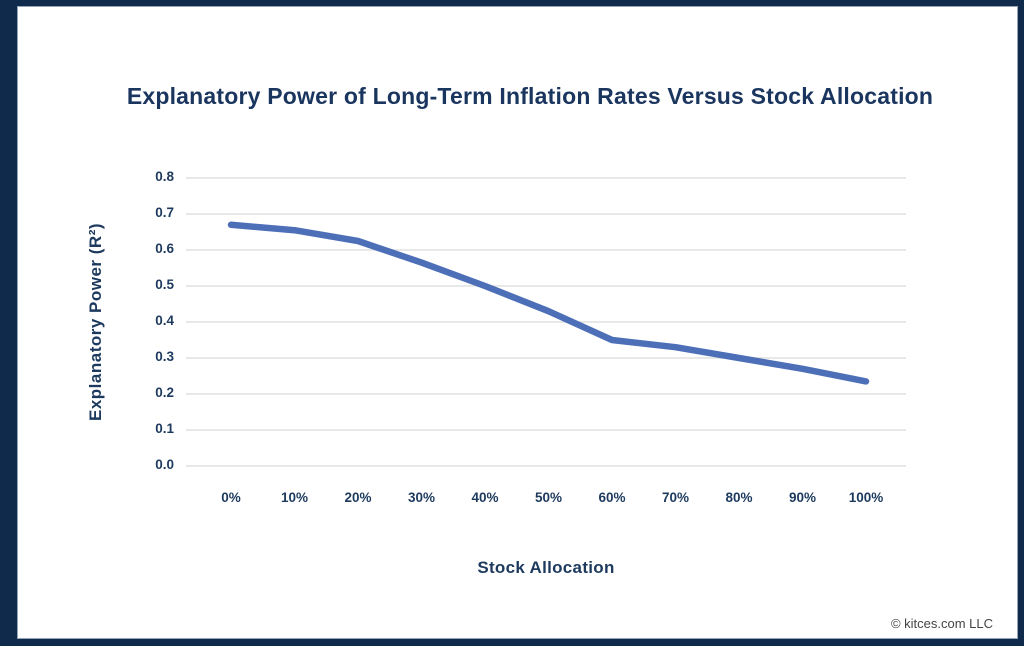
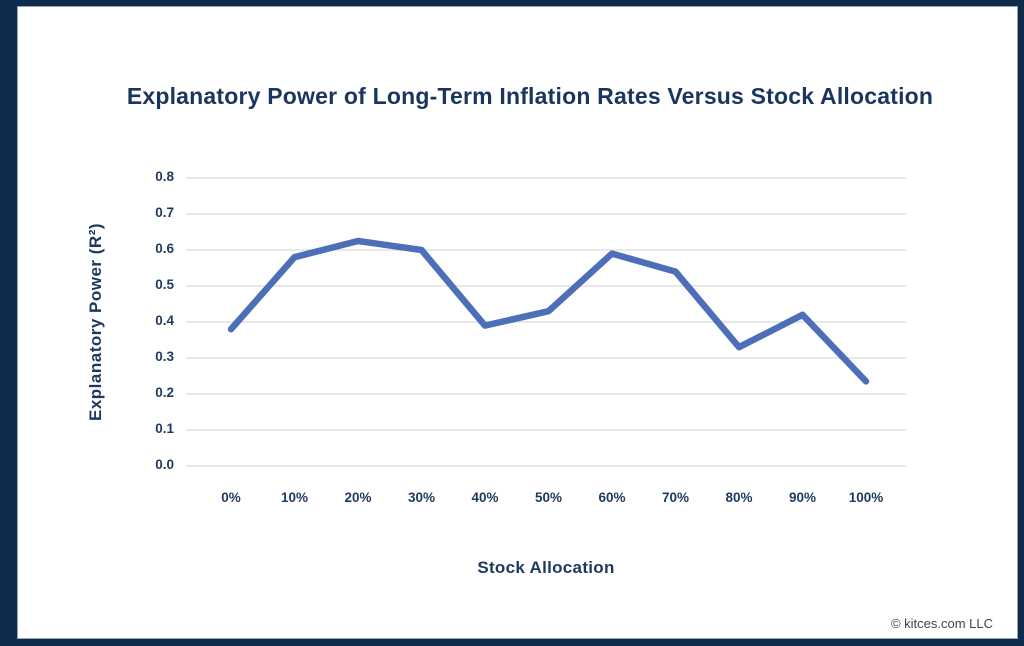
0%: 0.67 -> 0.38
10%: 0.66 -> 0.58
30%: 0.56 -> 0.60
40%: 0.50 -> 0.39
60%: 0.35 -> 0.59
70%: 0.33 -> 0.54
80%: 0.30 -> 0.33
90%: 0.27 -> 0.42
